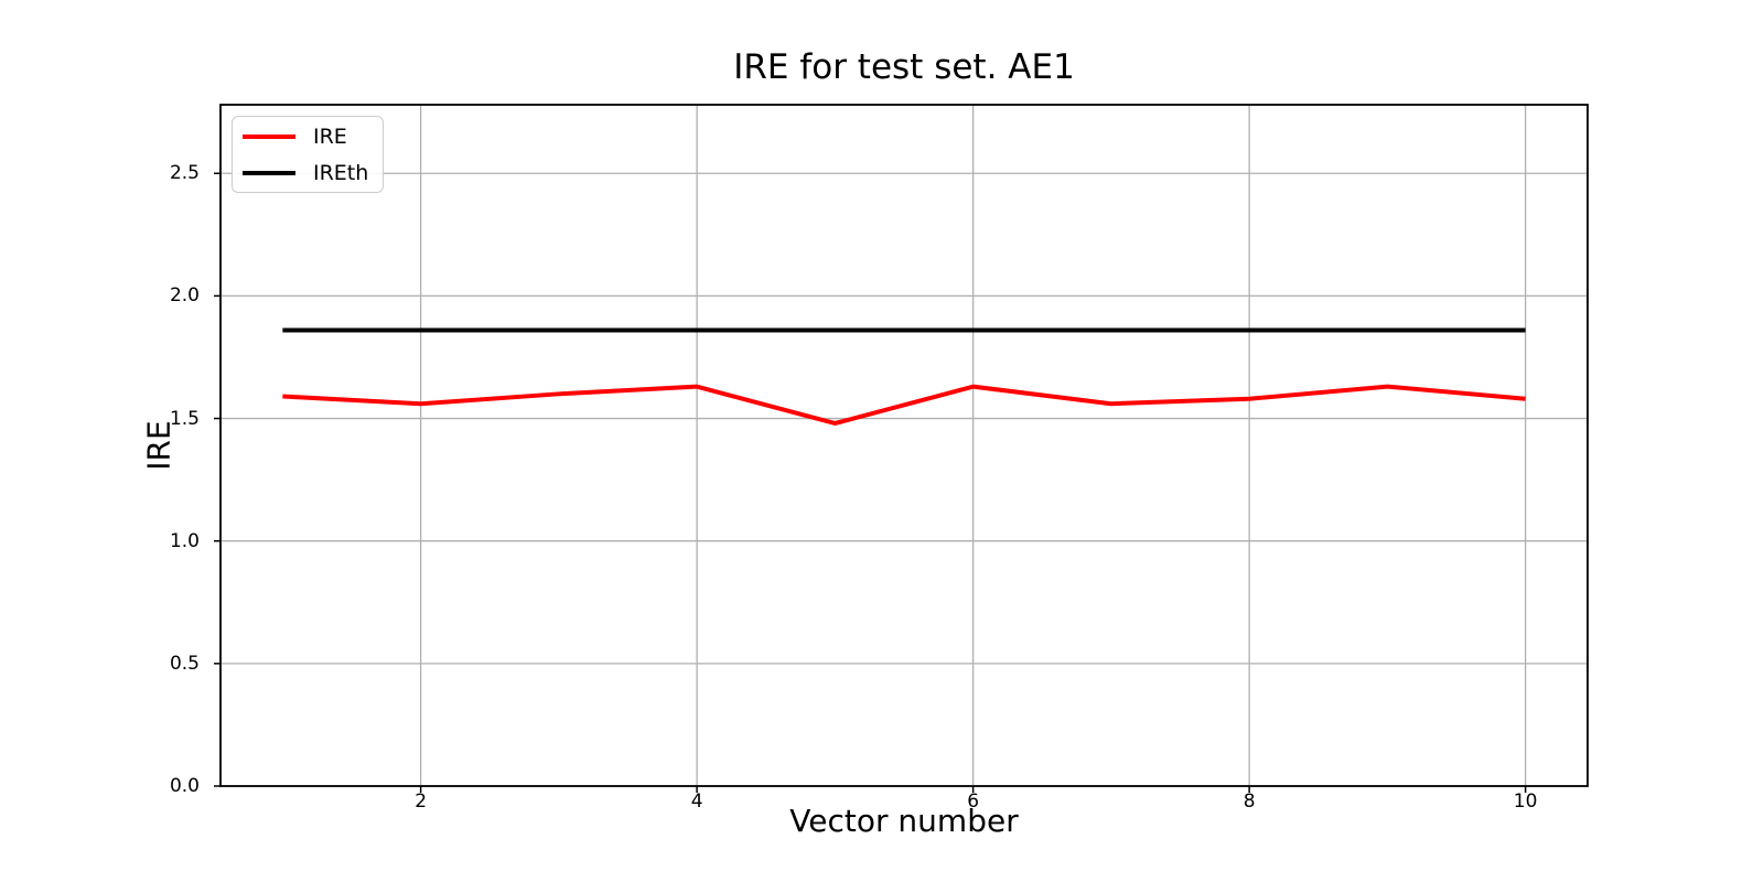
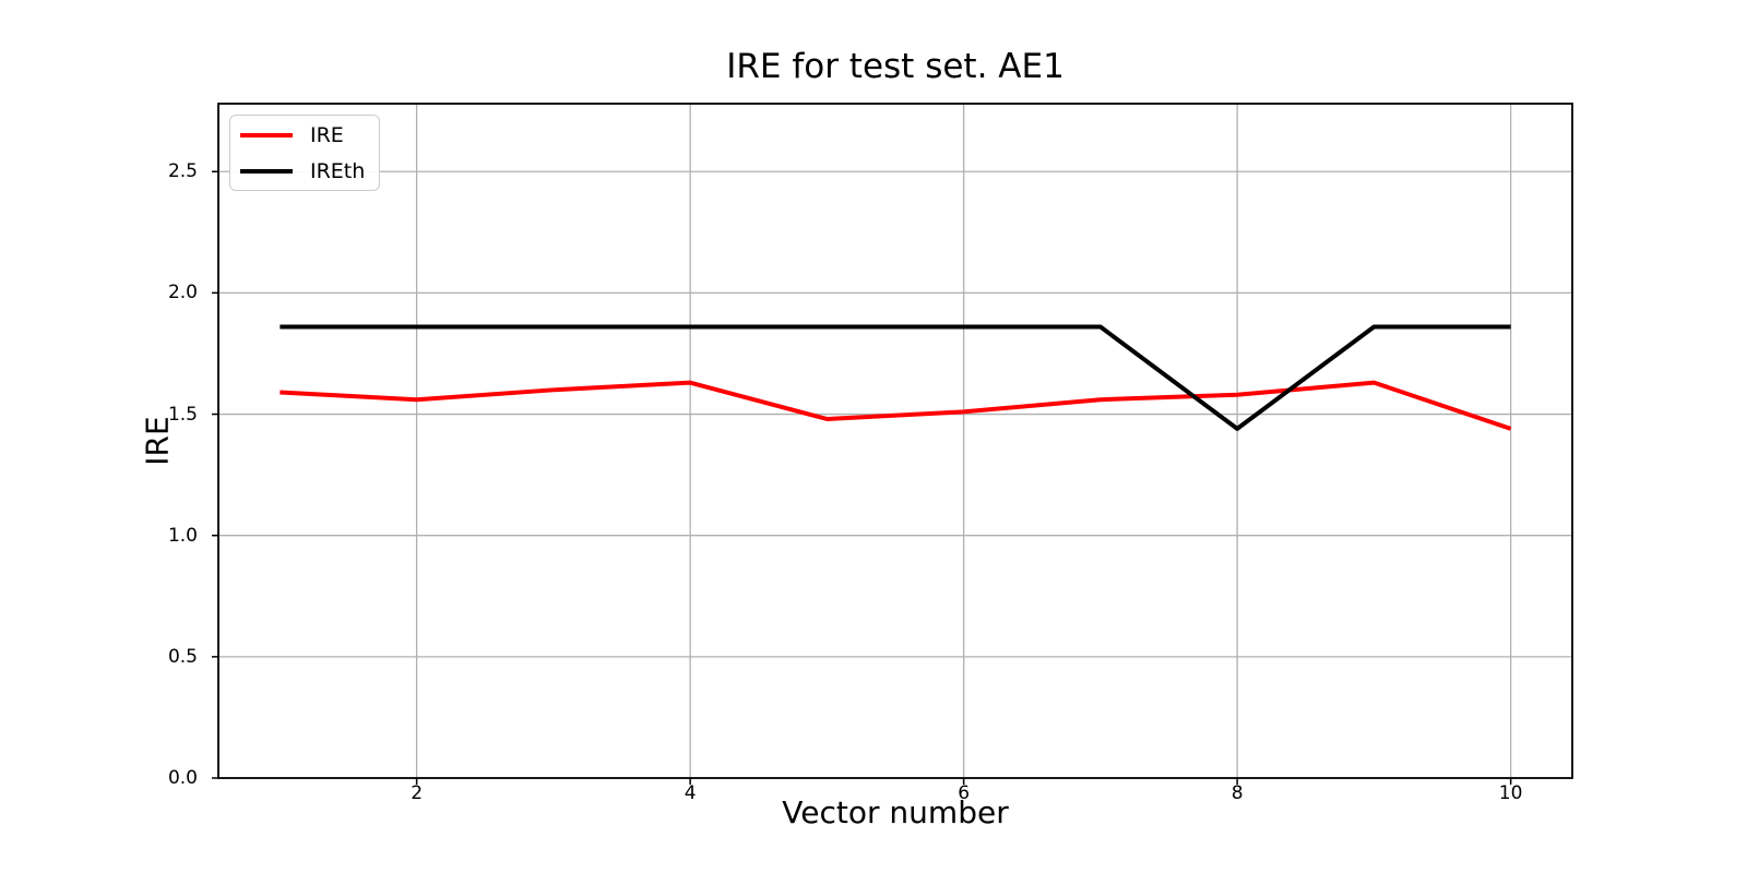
IRE/6: 1.63 -> 1.51
IREth/8: 1.86 -> 1.44
IRE/10: 1.58 -> 1.44
